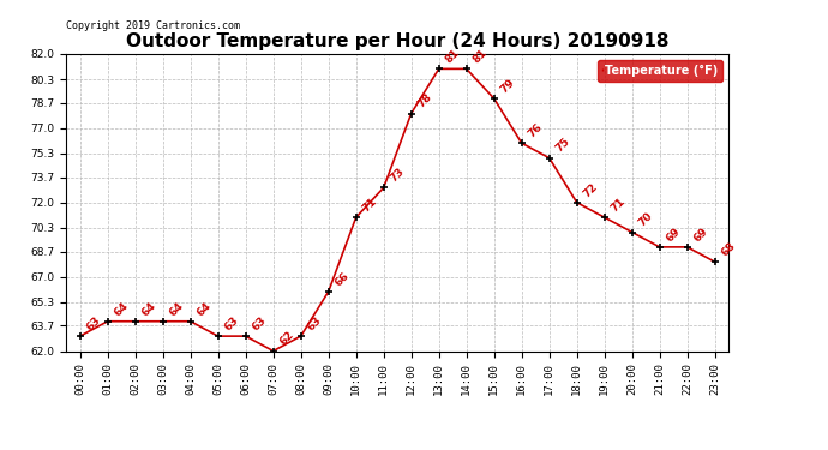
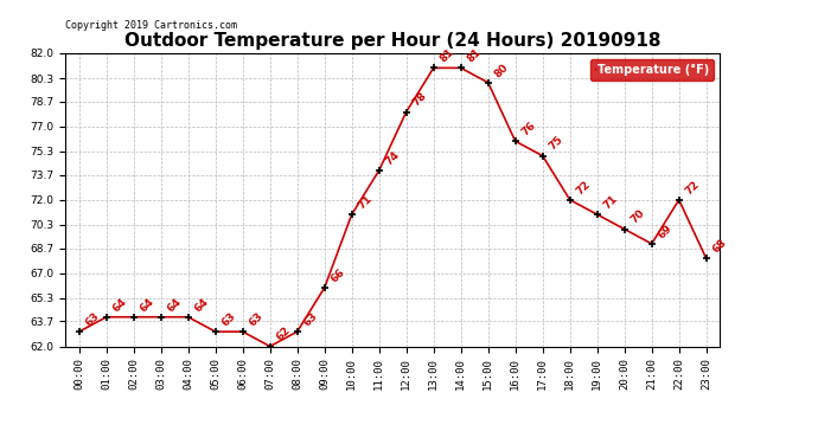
11:00: 73 -> 74
15:00: 79 -> 80
22:00: 69 -> 72
